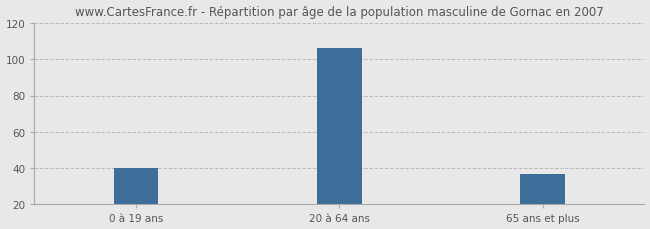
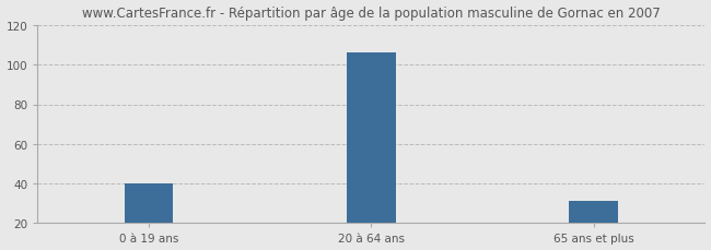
65 ans et plus: 37 -> 31
